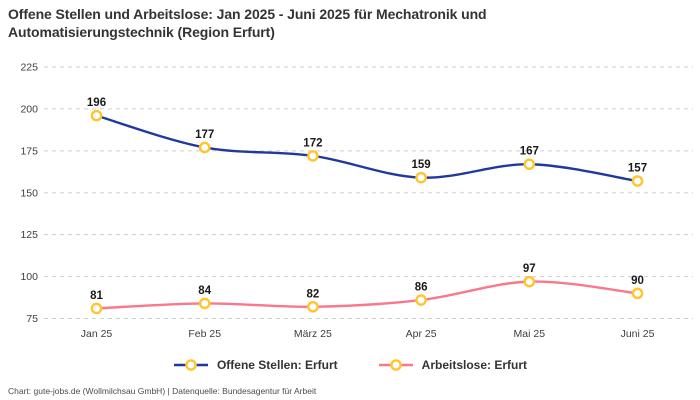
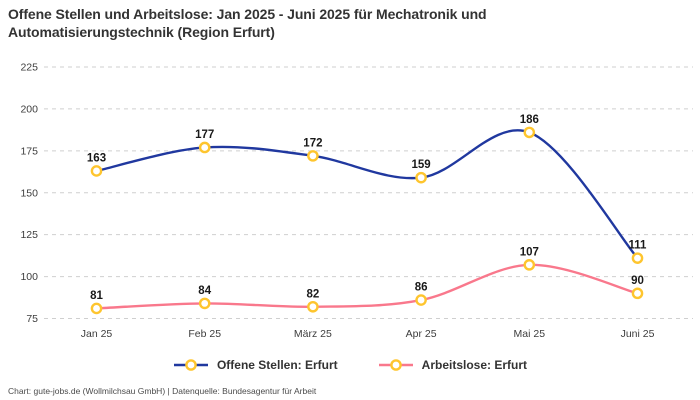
Offene Stellen: Erfurt/Jan 25: 196 -> 163
Offene Stellen: Erfurt/Mai 25: 167 -> 186
Arbeitslose: Erfurt/Mai 25: 97 -> 107
Offene Stellen: Erfurt/Juni 25: 157 -> 111
